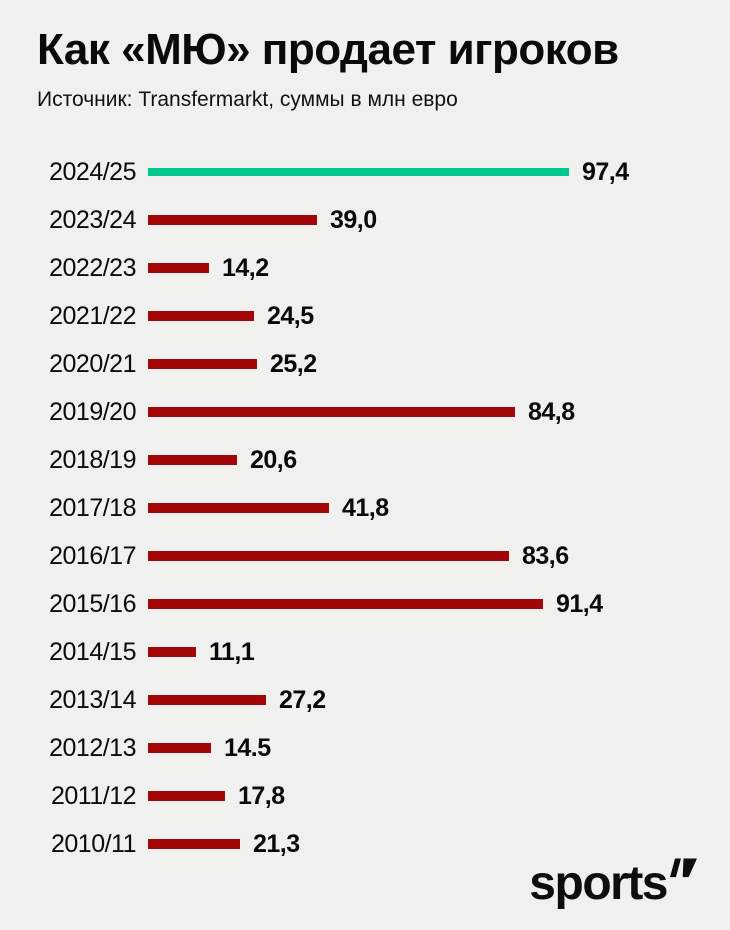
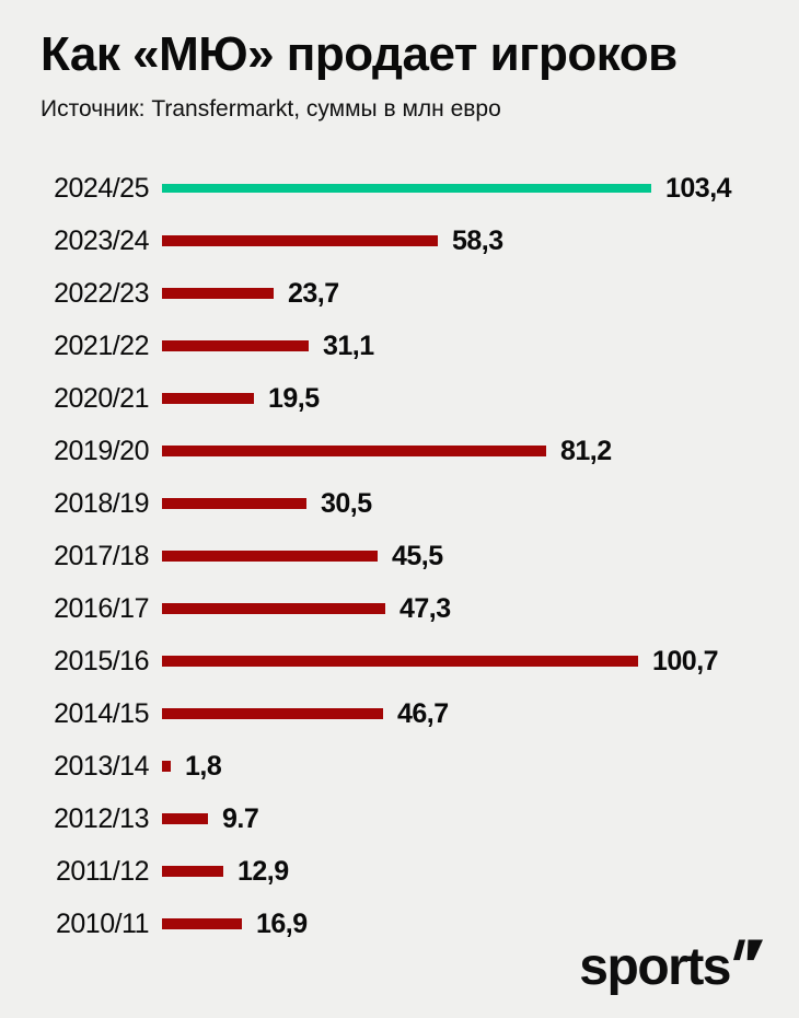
2024/25: 97,4 -> 103,4
2023/24: 39,0 -> 58,3
2022/23: 14,2 -> 23,7
2021/22: 24,5 -> 31,1
2020/21: 25,2 -> 19,5
2019/20: 84,8 -> 81,2
2018/19: 20,6 -> 30,5
2017/18: 41,8 -> 45,5
2016/17: 83,6 -> 47,3
2015/16: 91,4 -> 100,7
2014/15: 11,1 -> 46,7
2013/14: 27,2 -> 1,8
2012/13: 14.5 -> 9.7
2011/12: 17,8 -> 12,9
2010/11: 21,3 -> 16,9
